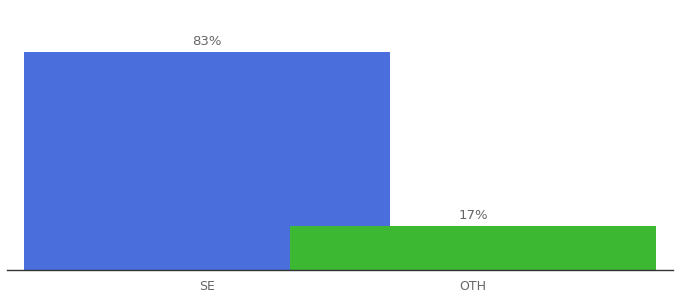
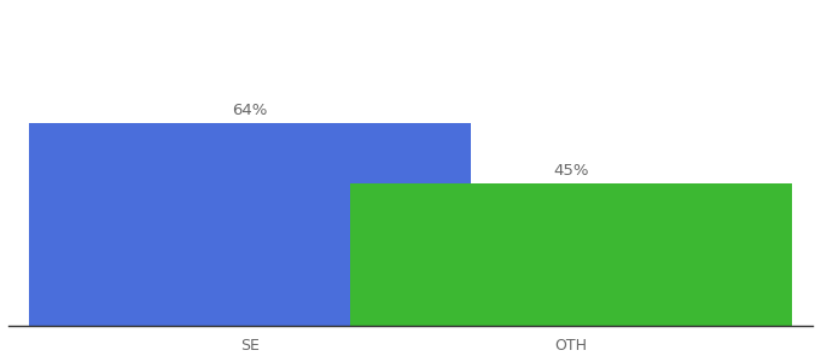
SE: 83% -> 64%
OTH: 17% -> 45%
